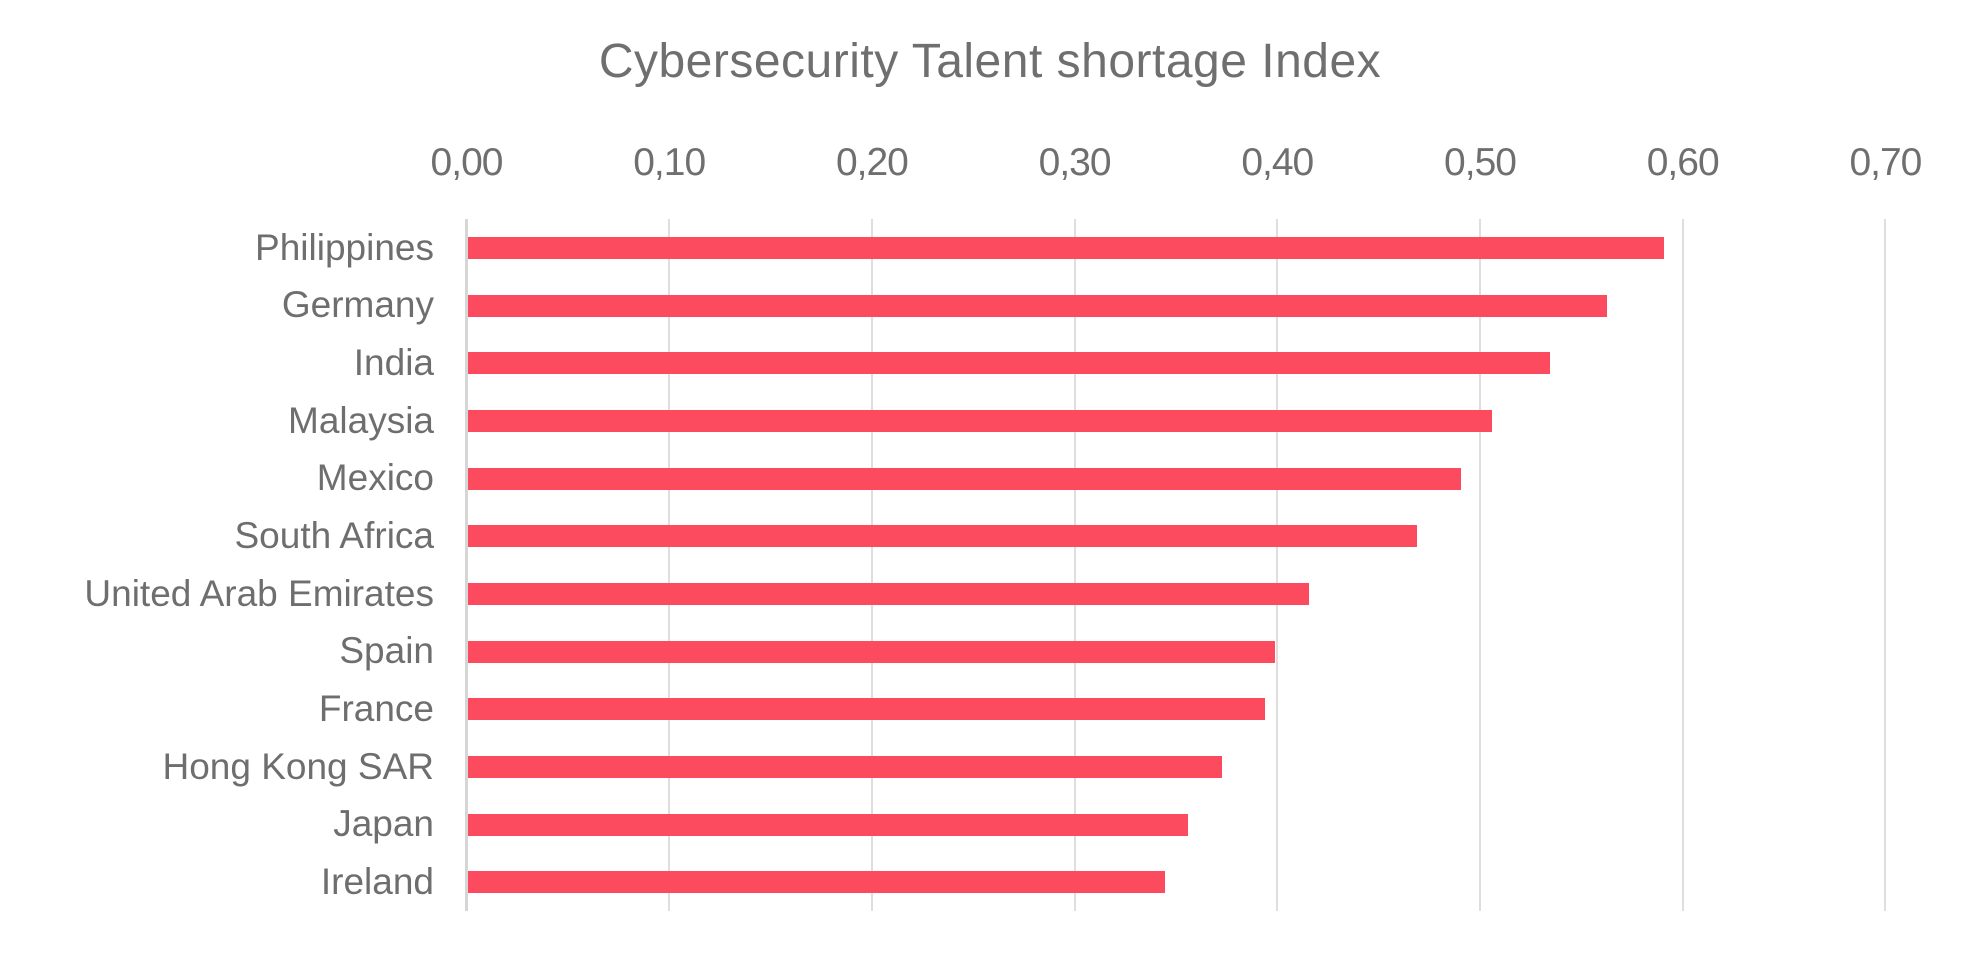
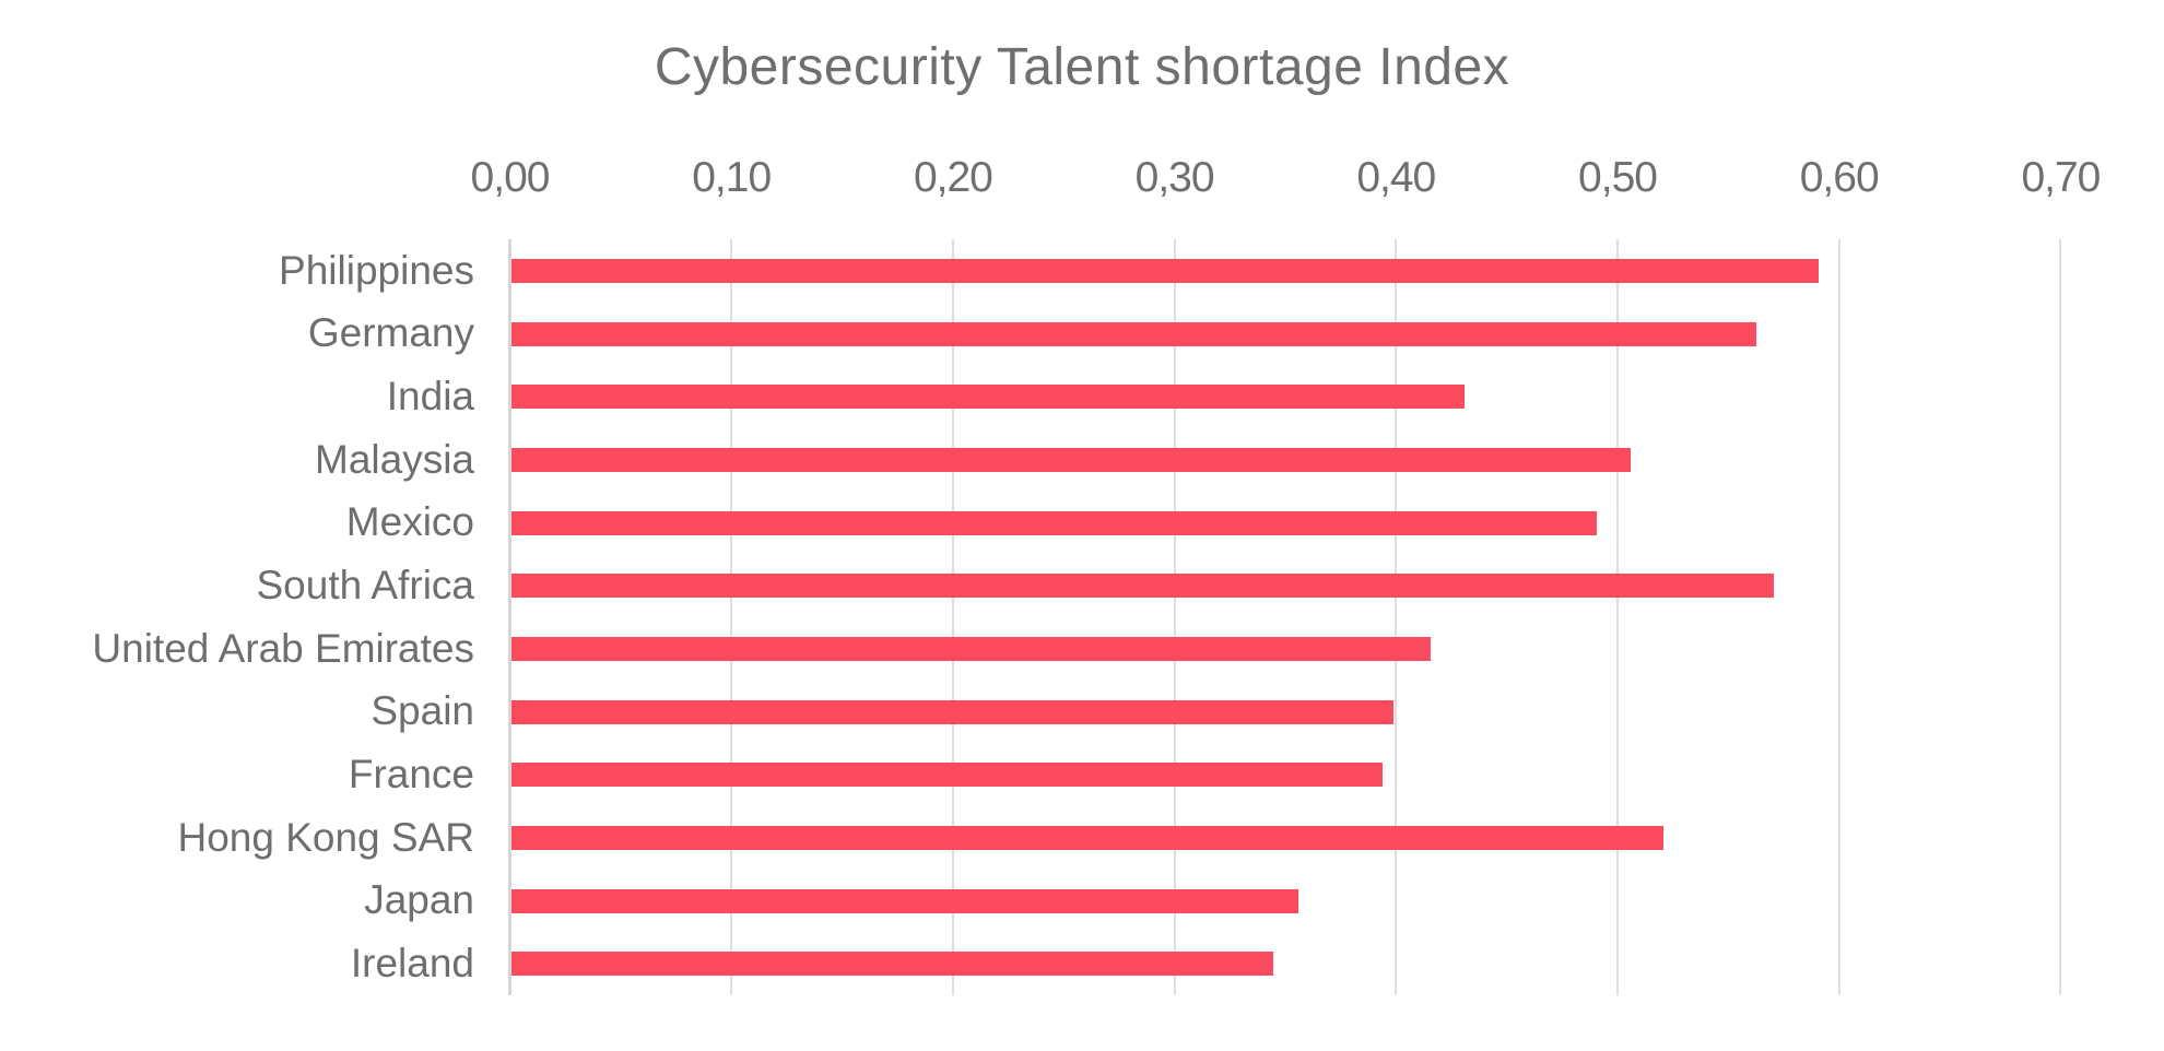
India: 0,53 -> 0,43
South Africa: 0,47 -> 0,57
Hong Kong SAR: 0,37 -> 0,52
